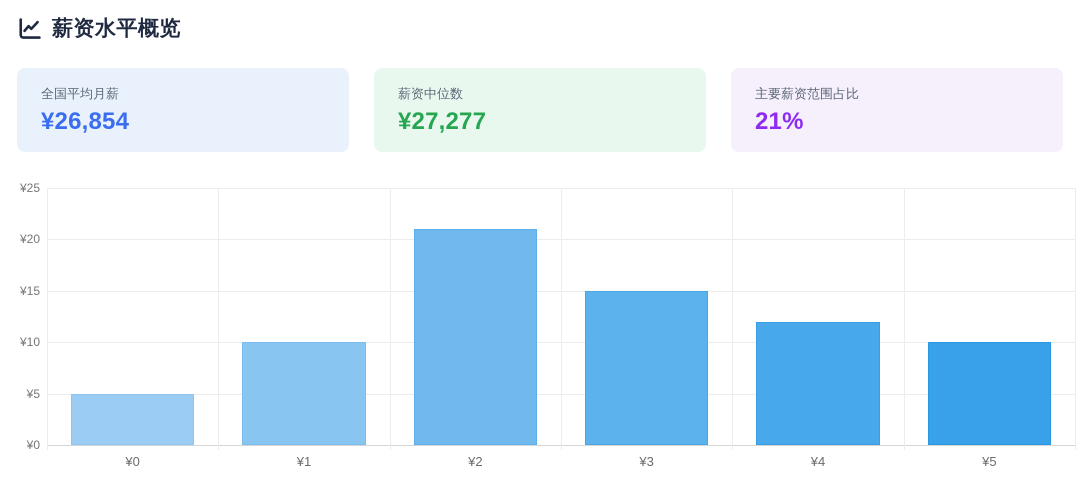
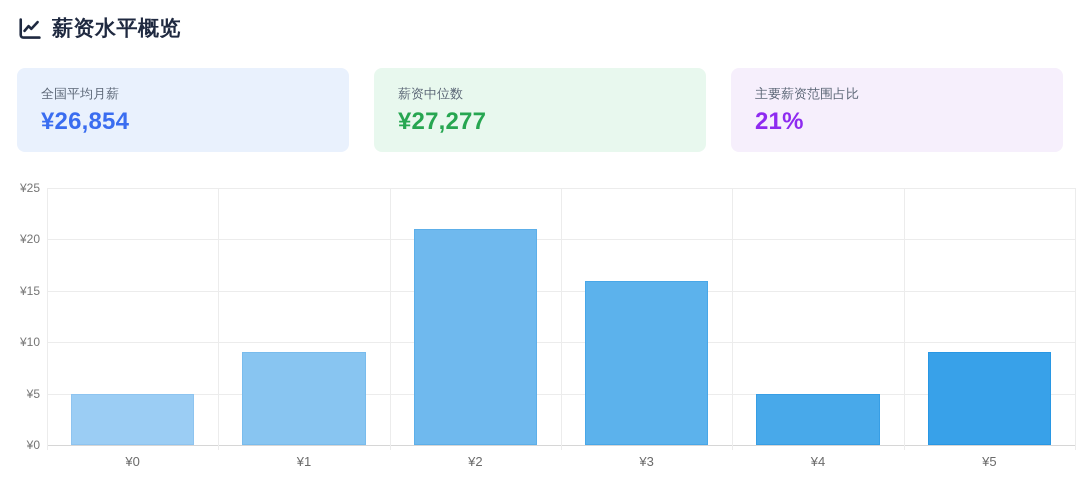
¥1: ¥10 -> ¥9
¥3: ¥15 -> ¥16
¥4: ¥12 -> ¥5
¥5: ¥10 -> ¥9
